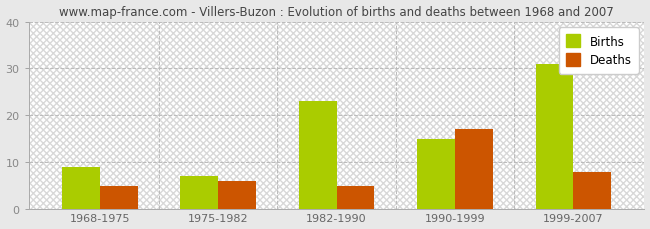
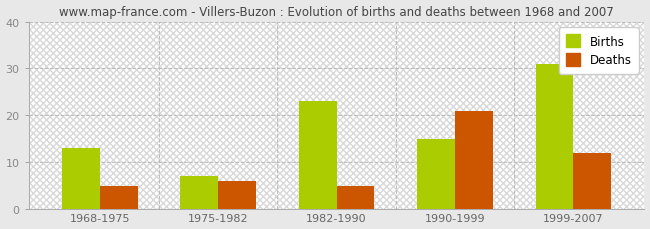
Births/1968-1975: 9 -> 13
Deaths/1990-1999: 17 -> 21
Deaths/1999-2007: 8 -> 12
